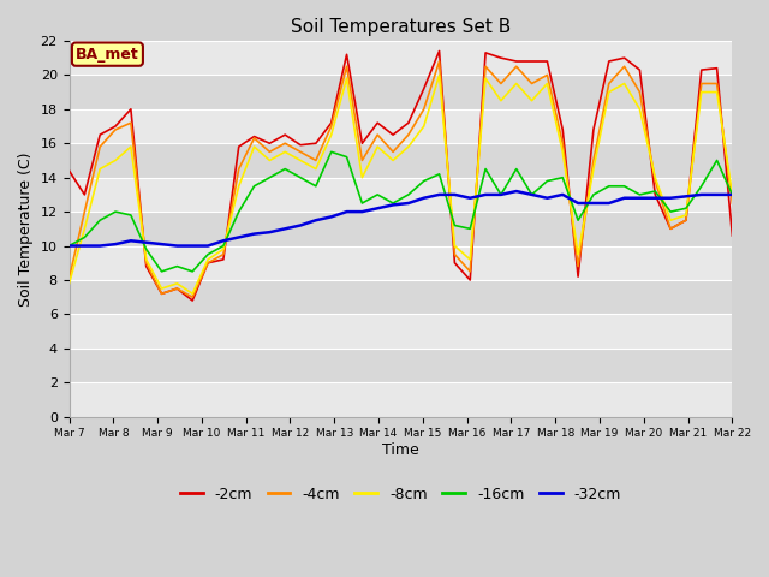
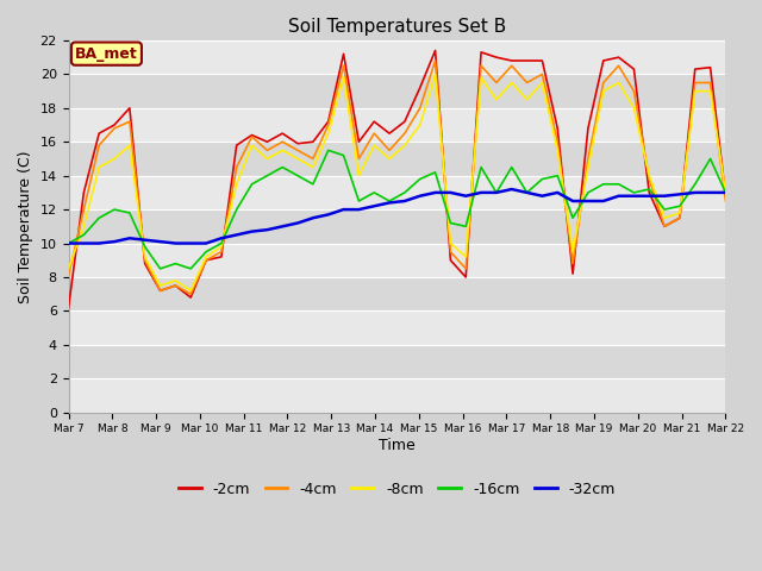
-2cm/Mar 7: 14.4 -> 6.2
-8cm/Mar 7: 7.8 -> 8.5
-2cm/Mar 22: 10.6 -> 12.8
